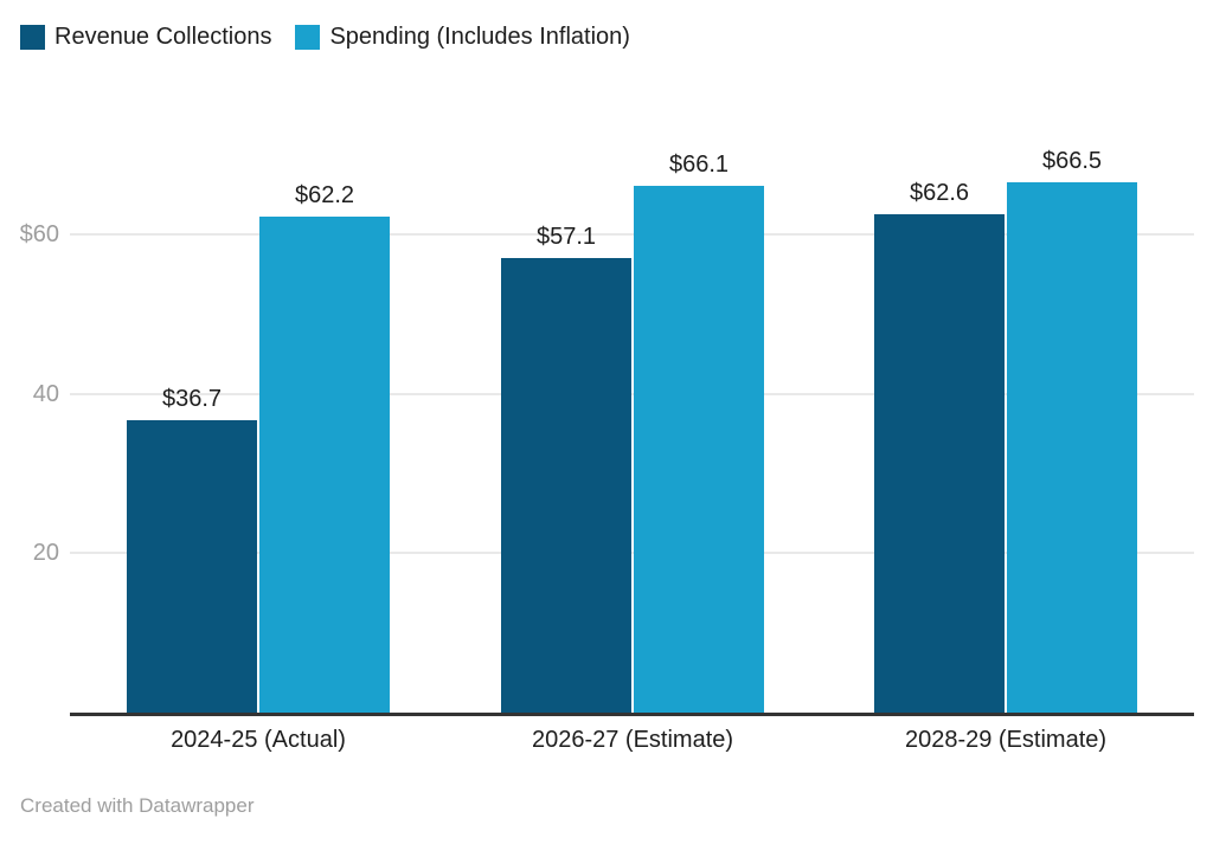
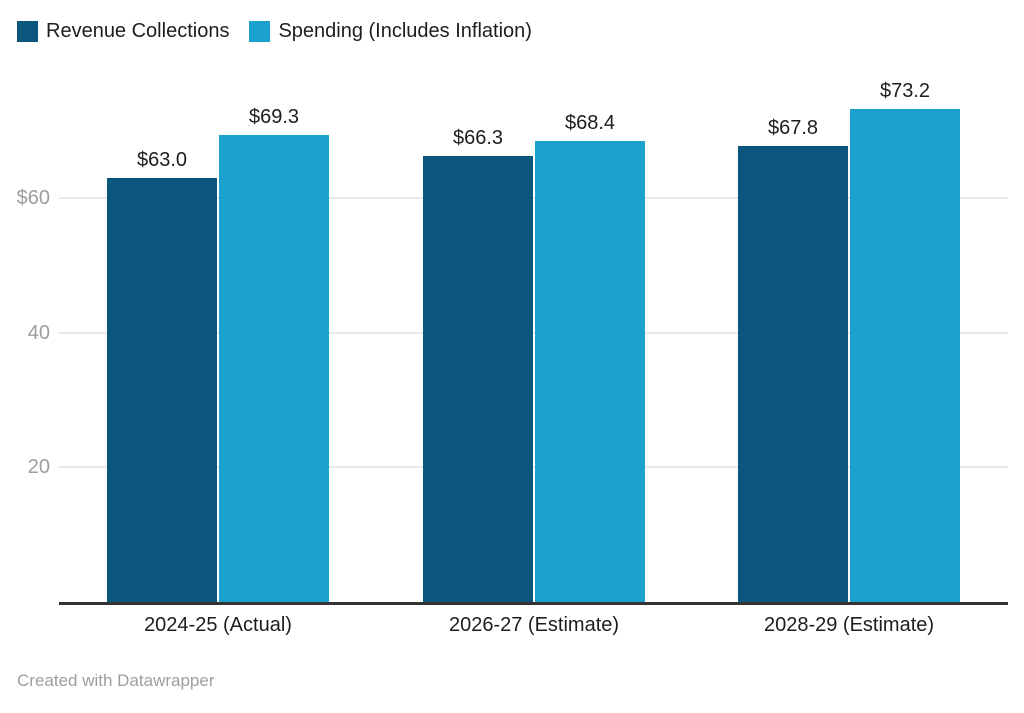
Revenue Collections/2024-25 (Actual): $36.7 -> $63.0
Spending (Includes Inflation)/2024-25 (Actual): $62.2 -> $69.3
Revenue Collections/2026-27 (Estimate): $57.1 -> $66.3
Spending (Includes Inflation)/2026-27 (Estimate): $66.1 -> $68.4
Revenue Collections/2028-29 (Estimate): $62.6 -> $67.8
Spending (Includes Inflation)/2028-29 (Estimate): $66.5 -> $73.2
